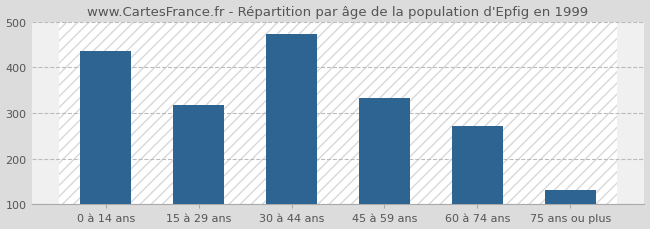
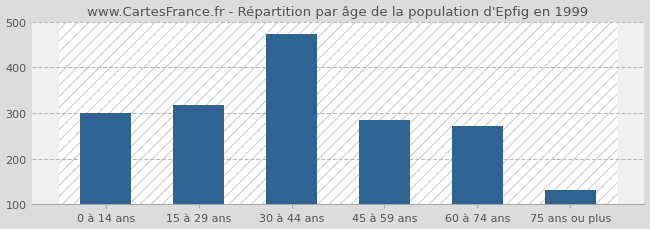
0 à 14 ans: 435 -> 300
45 à 59 ans: 333 -> 285
